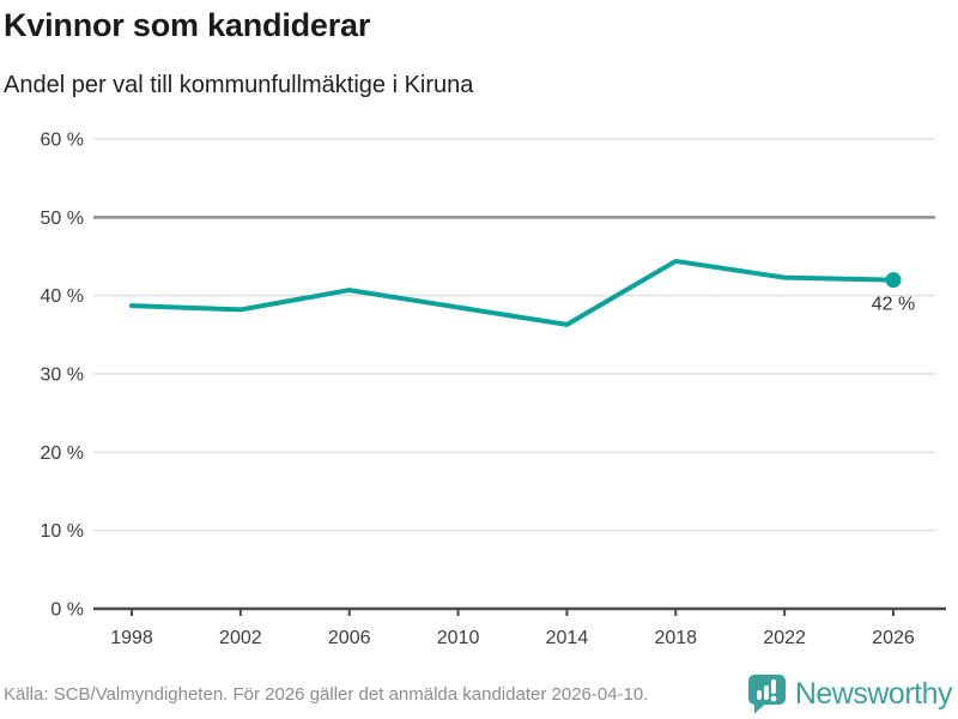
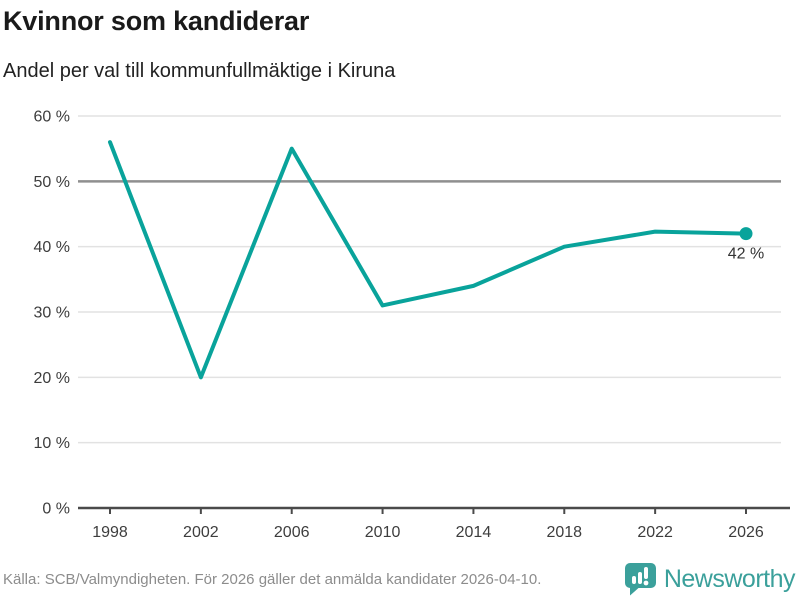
1998: 39% -> 56%
2002: 38% -> 20%
2006: 41% -> 55%
2010: 38% -> 31%
2014: 36% -> 34%
2018: 44% -> 40%
